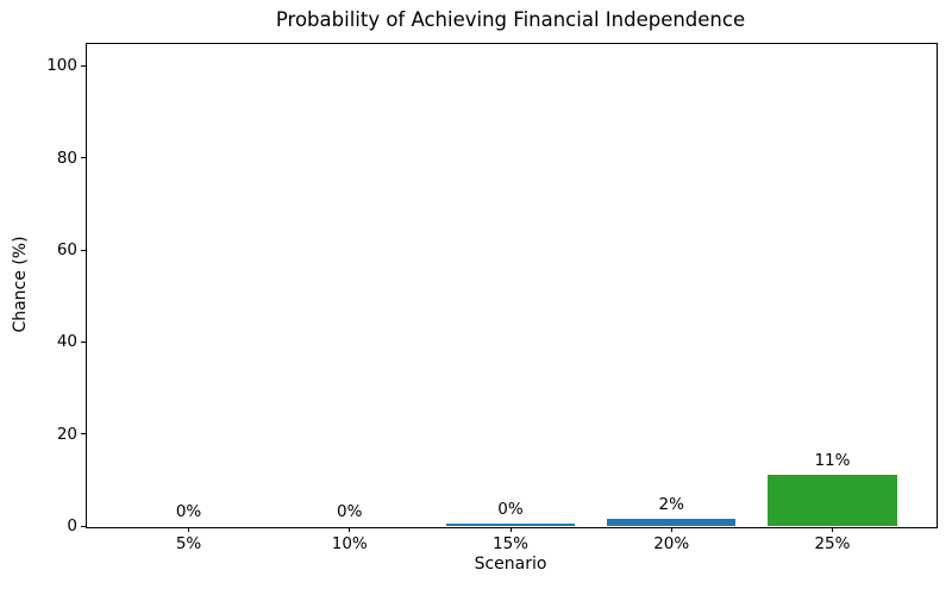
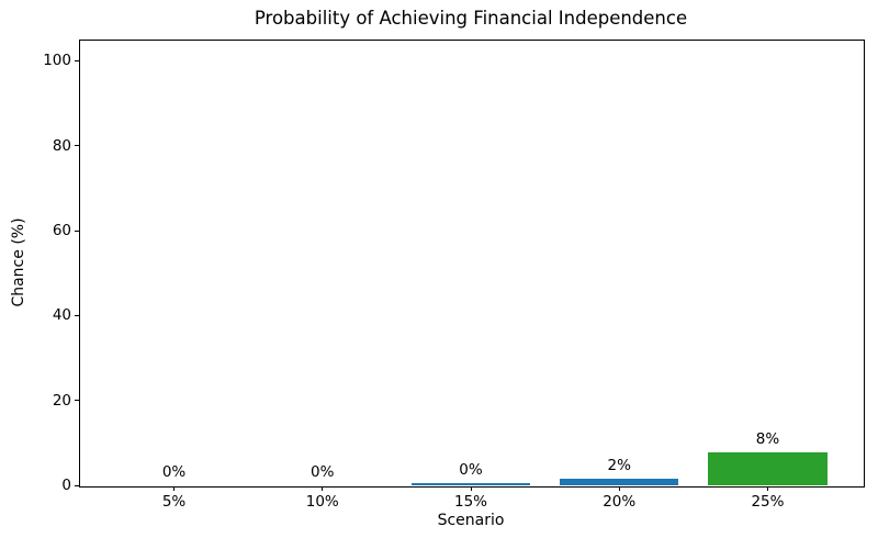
25%: 11% -> 8%
